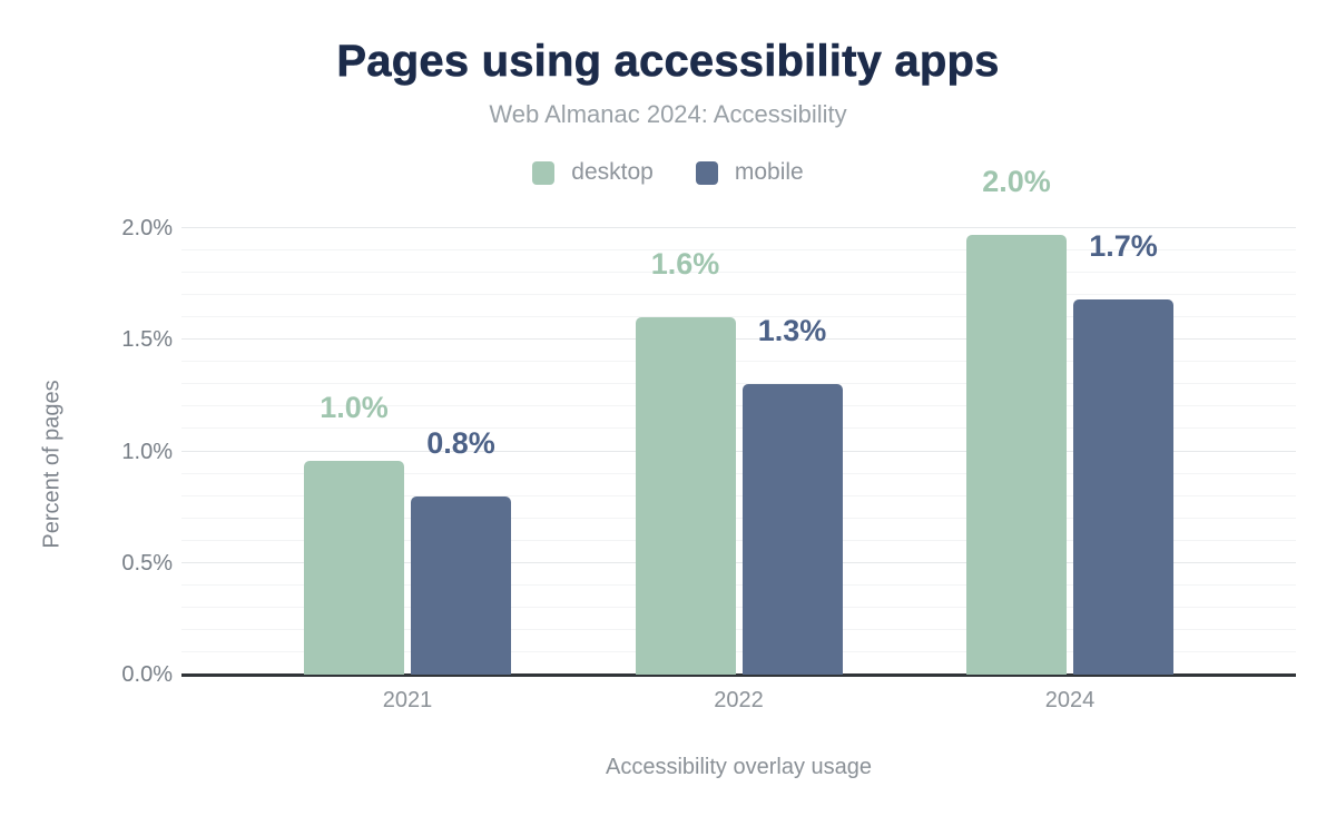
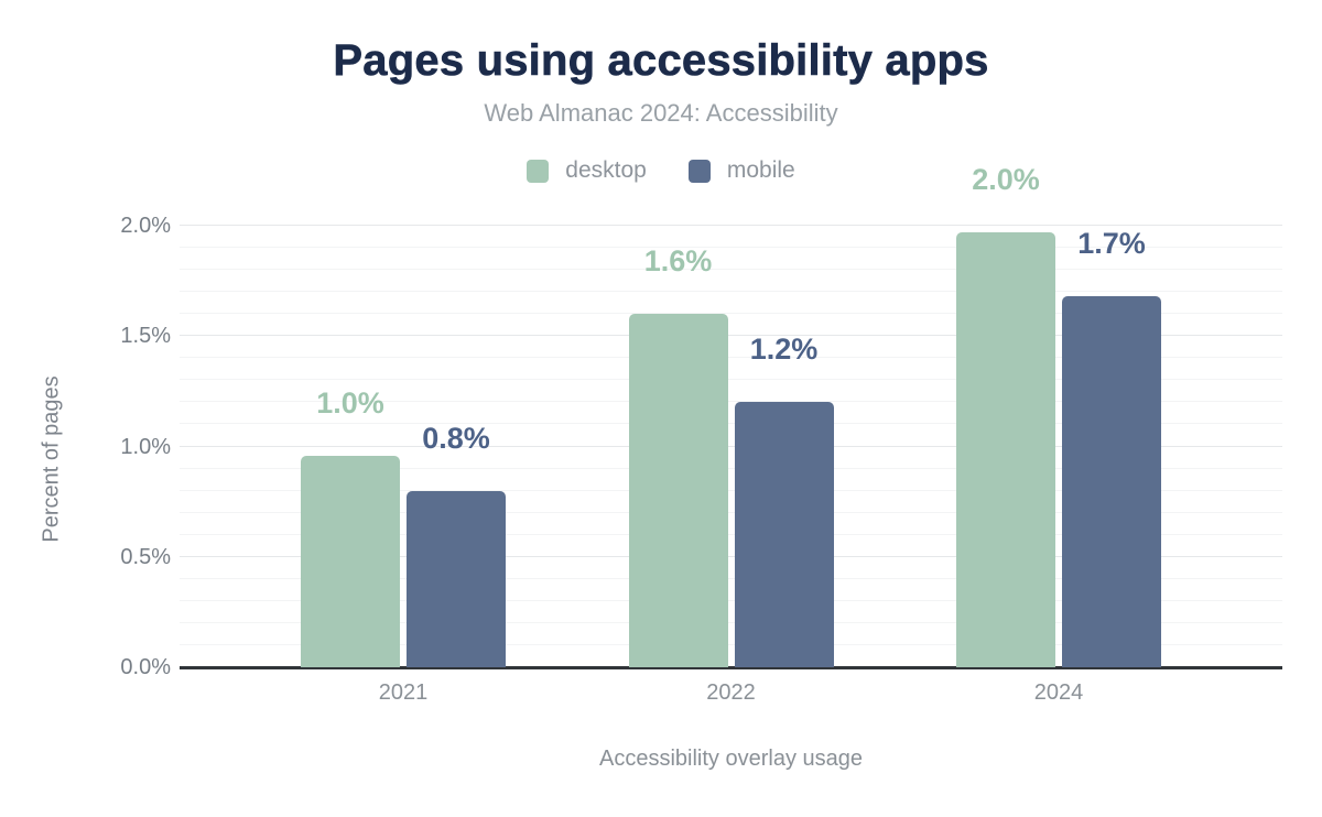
mobile/2022: 1.3% -> 1.2%
